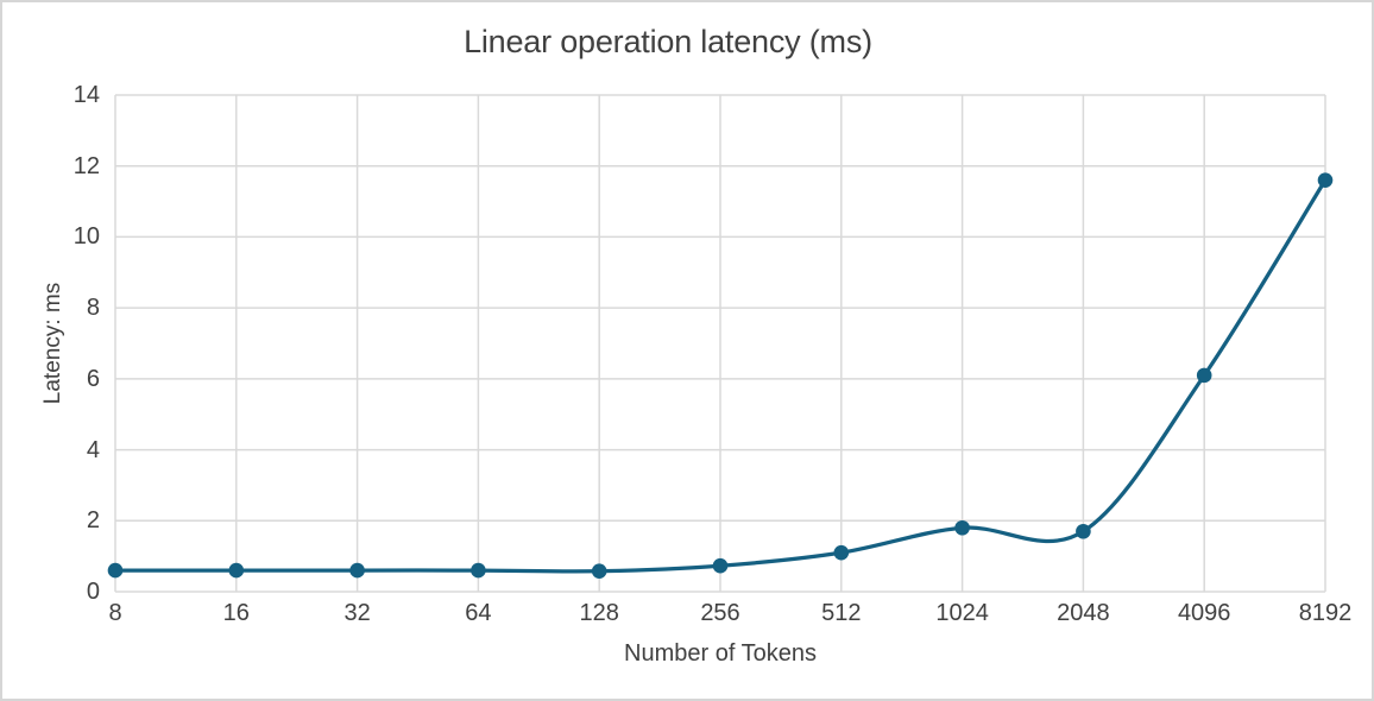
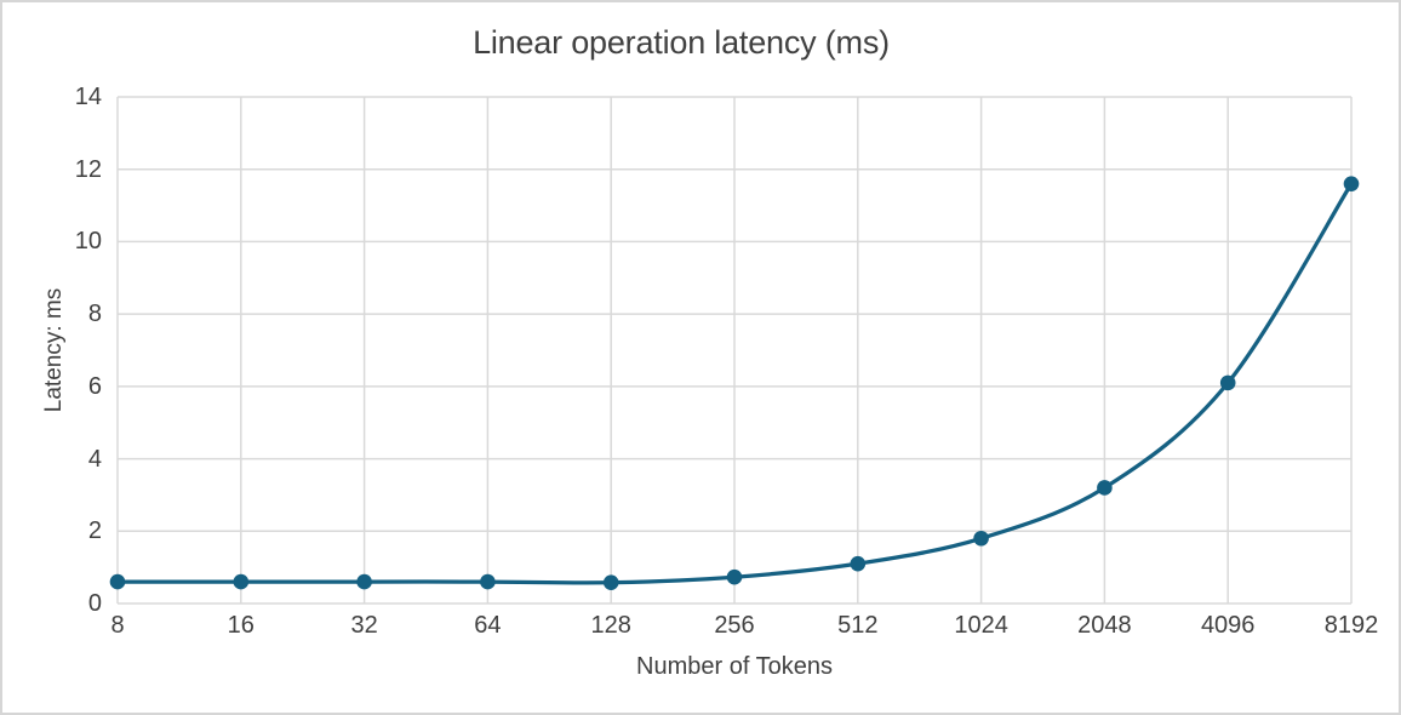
2048: 1.7 -> 3.2
